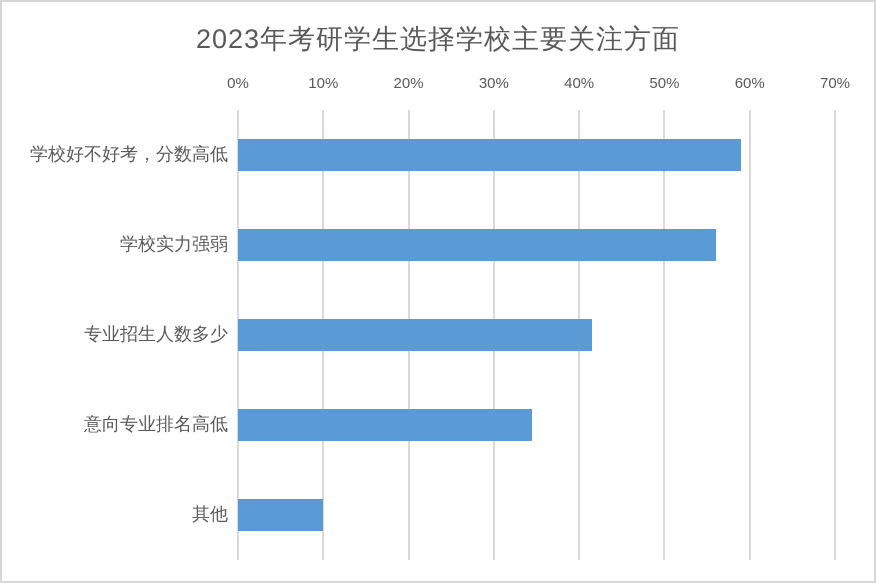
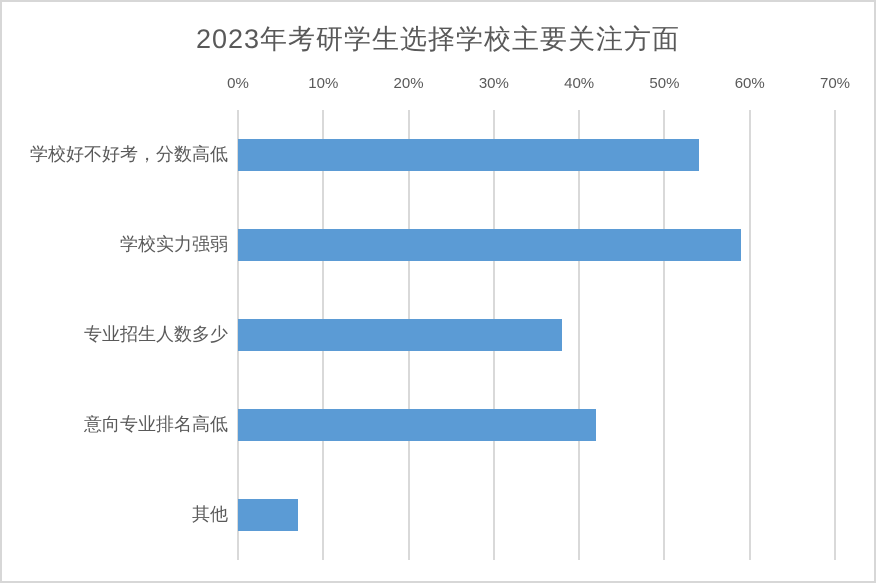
学校好不好考，分数高低: 59% -> 54%
学校实力强弱: 56% -> 59%
专业招生人数多少: 42% -> 38%
意向专业排名高低: 34% -> 42%
其他: 10% -> 7%
